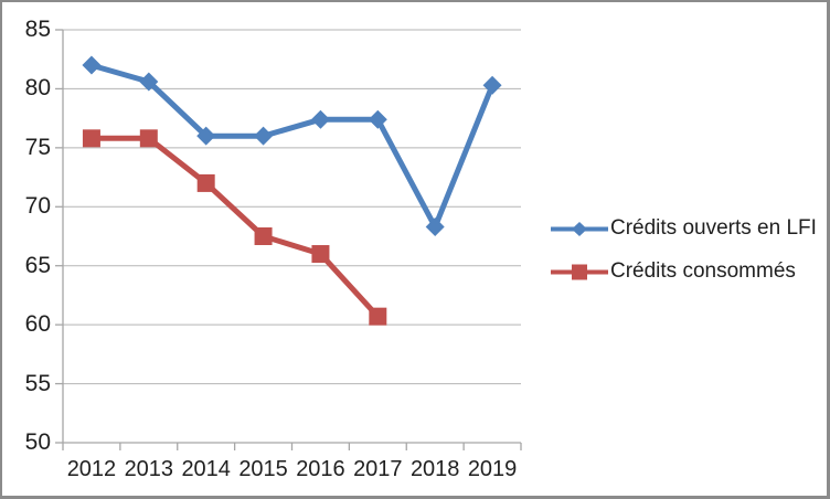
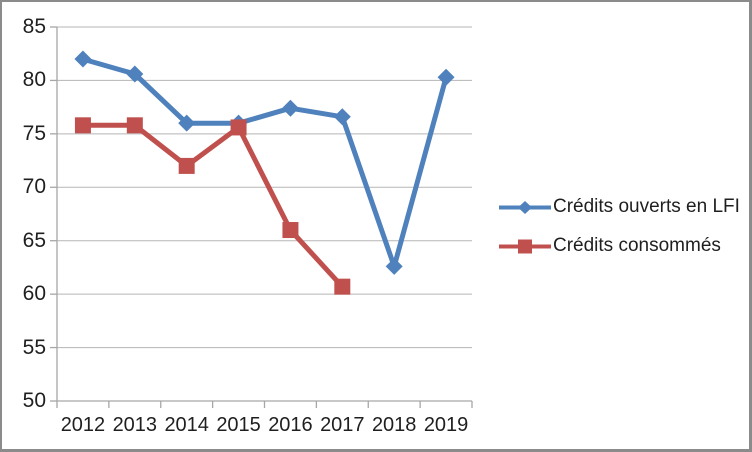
Crédits consommés/2015: 67.5 -> 75.6
Crédits ouverts en LFI/2017: 77.4 -> 76.6
Crédits ouverts en LFI/2018: 68.3 -> 62.6
